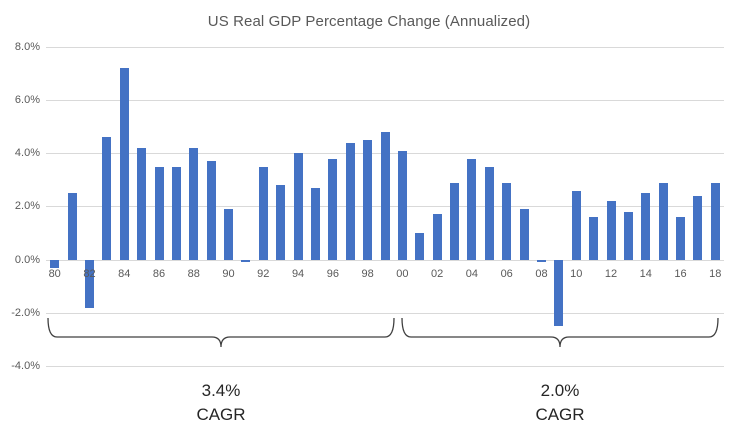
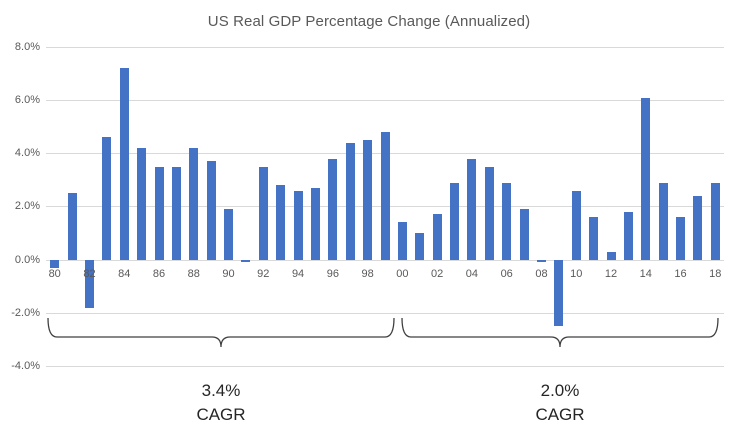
94: 4.0% -> 2.6%
00: 4.1% -> 1.4%
12: 2.2% -> 0.3%
14: 2.5% -> 6.1%
